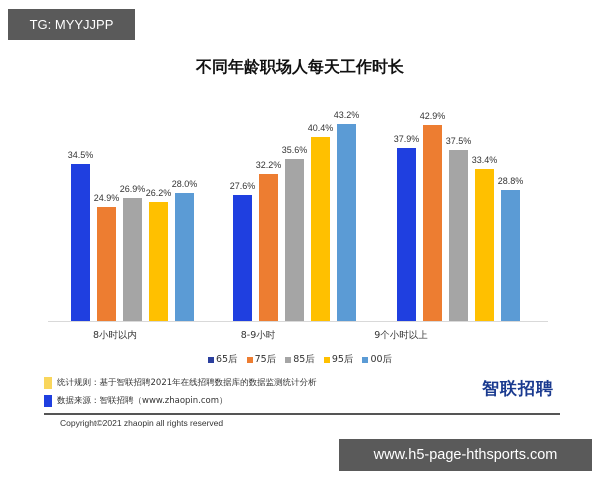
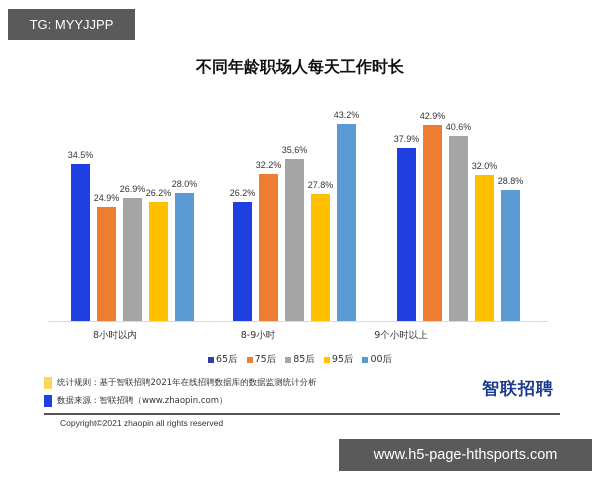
65后/8-9小时: 27.6% -> 26.2%
95后/8-9小时: 40.4% -> 27.8%
85后/9个小时以上: 37.5% -> 40.6%
95后/9个小时以上: 33.4% -> 32.0%
